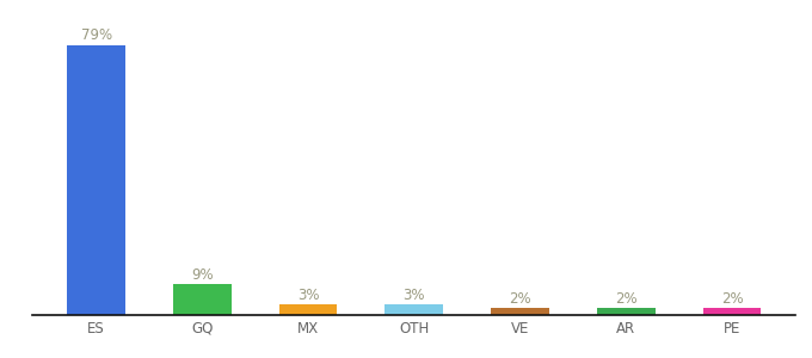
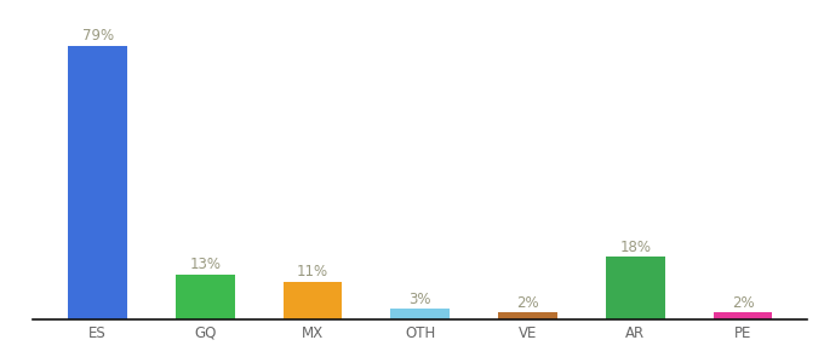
GQ: 9% -> 13%
MX: 3% -> 11%
AR: 2% -> 18%
